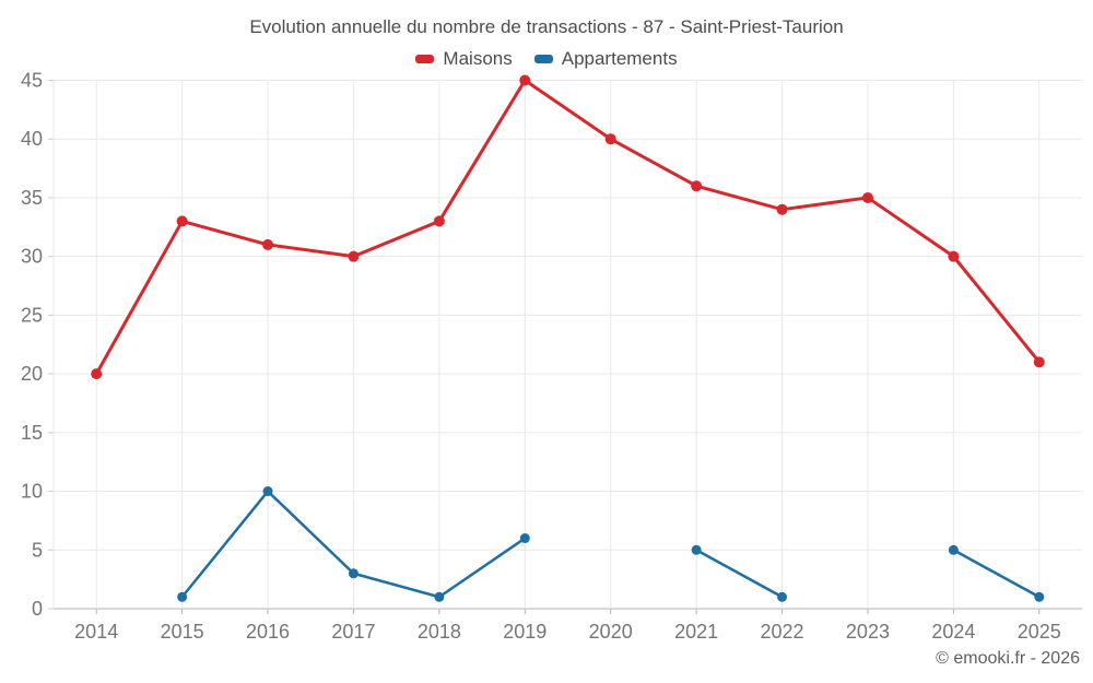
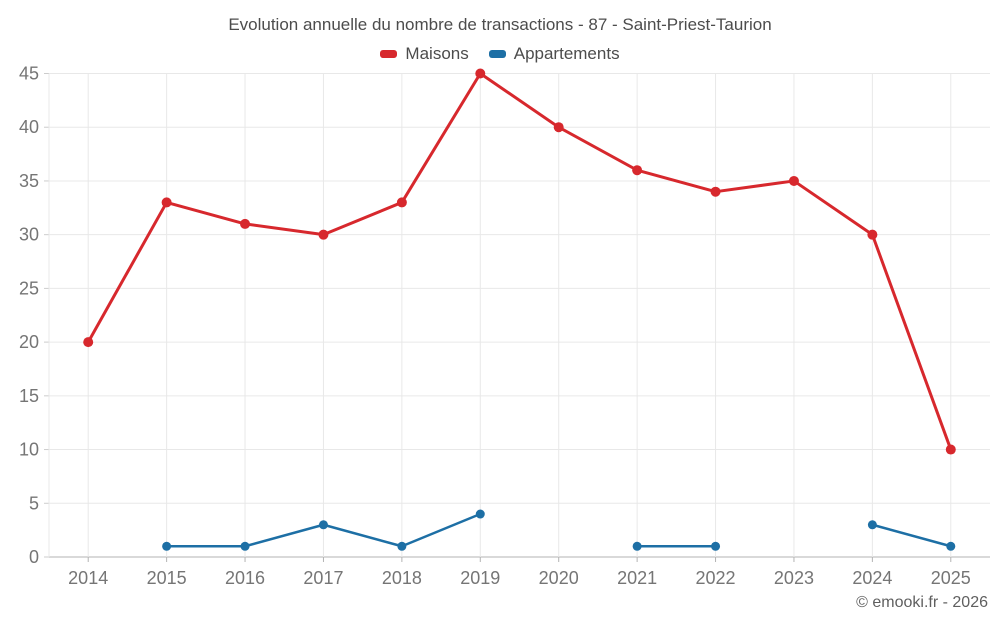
Appartements/2016: 10 -> 1
Appartements/2019: 6 -> 4
Appartements/2021: 5 -> 1
Appartements/2024: 5 -> 3
Maisons/2025: 21 -> 10
